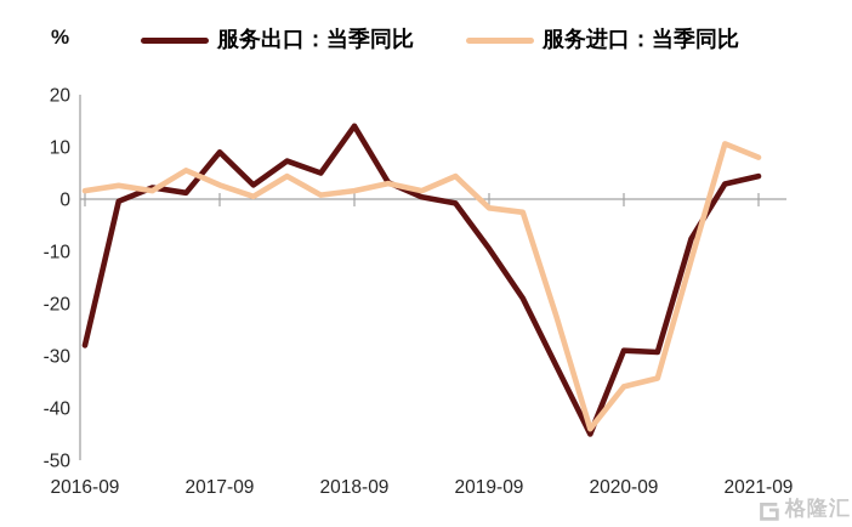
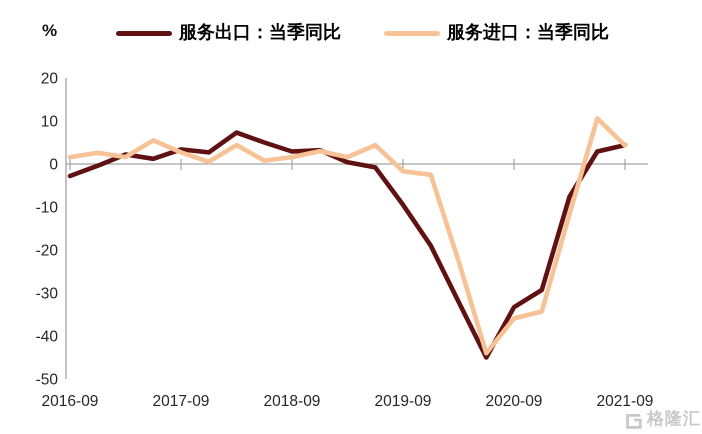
服务出口：当季同比/2016-09: -28 -> -3
服务出口：当季同比/2017-09: 9 -> 3
服务出口：当季同比/2018-09: 14 -> 3
服务出口：当季同比/2020-09: -29 -> -33
服务进口：当季同比/2021-09: 8 -> 4
